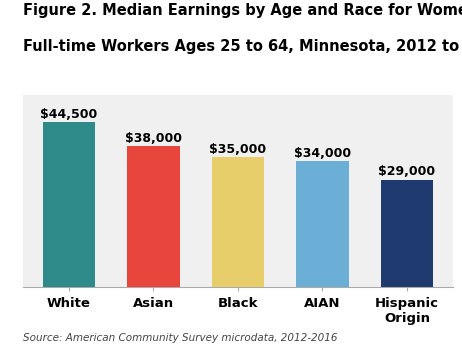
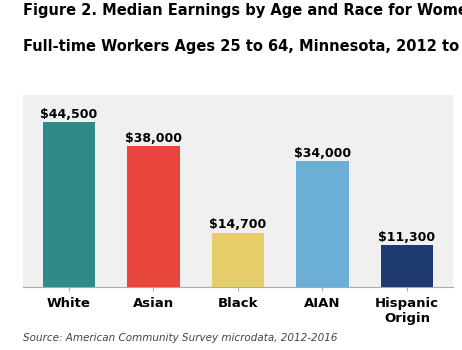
Black: $35,000 -> $14,700
Hispanic Origin: $29,000 -> $11,300
